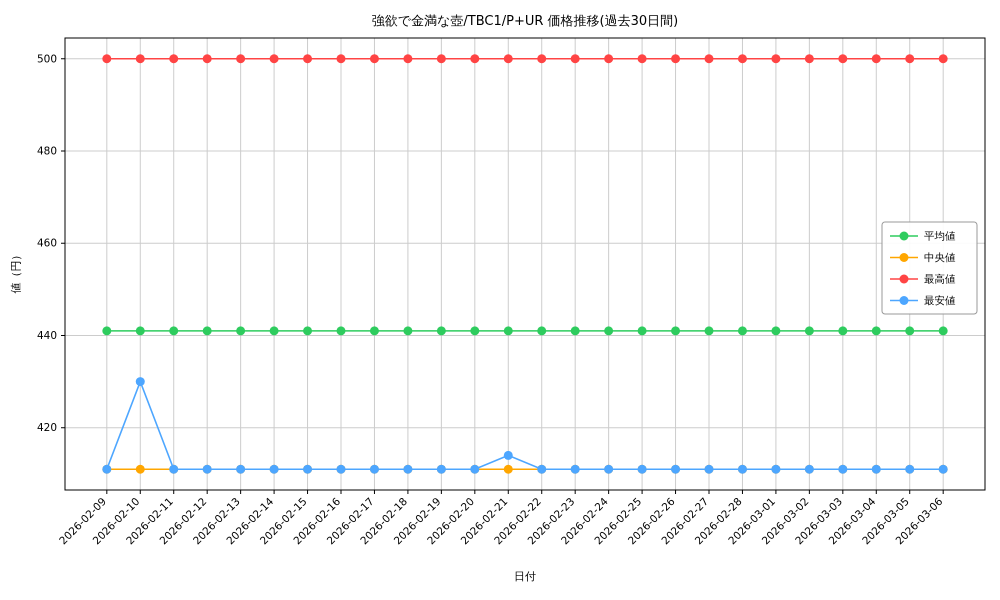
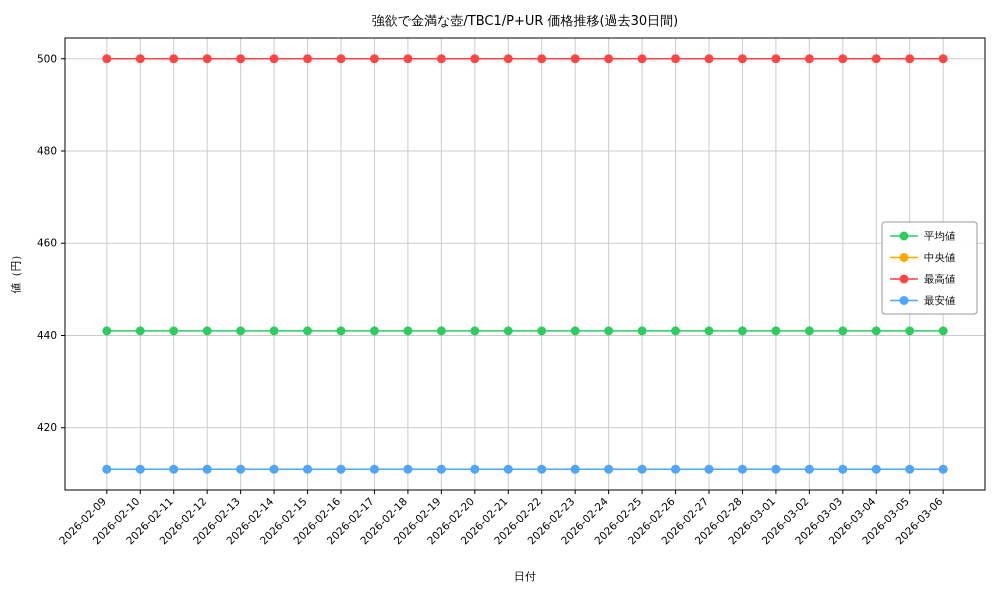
最安値/2026-02-10: 430 -> 411
最安値/2026-02-21: 414 -> 411
